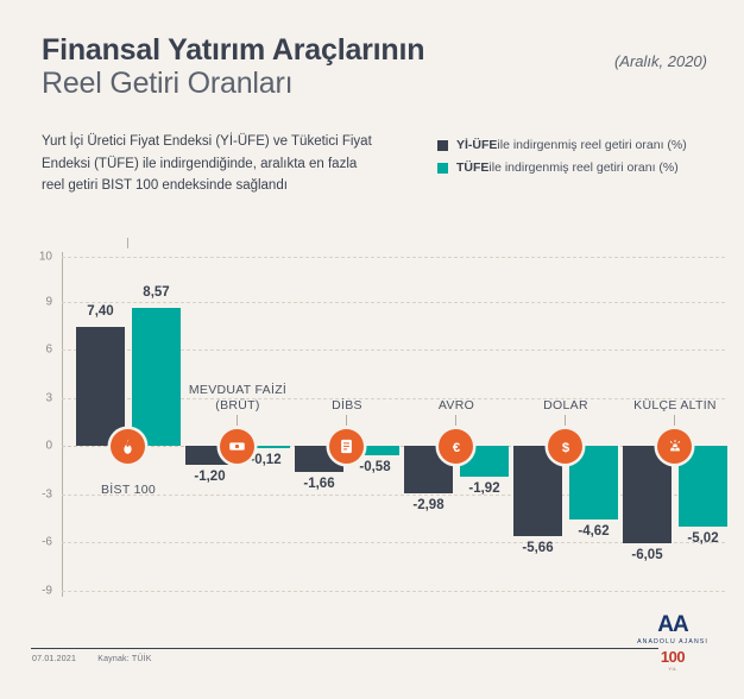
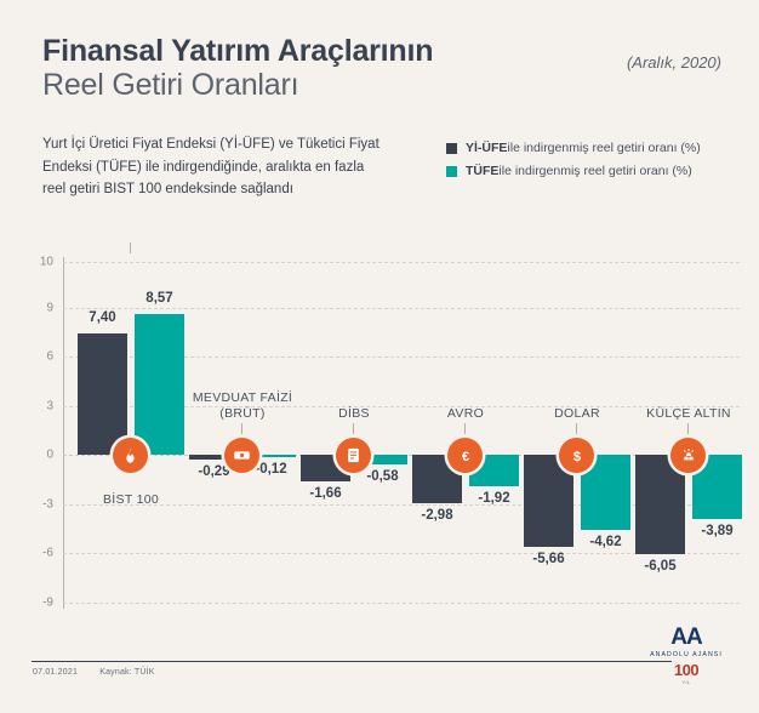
Yİ-ÜFE ile indirgenmiş reel getiri oranı (%)/MEVDUAT FAİZİ (BRÜT): -1,20 -> -0,29
TÜFE ile indirgenmiş reel getiri oranı (%)/KÜLÇE ALTIN: -5,02 -> -3,89
